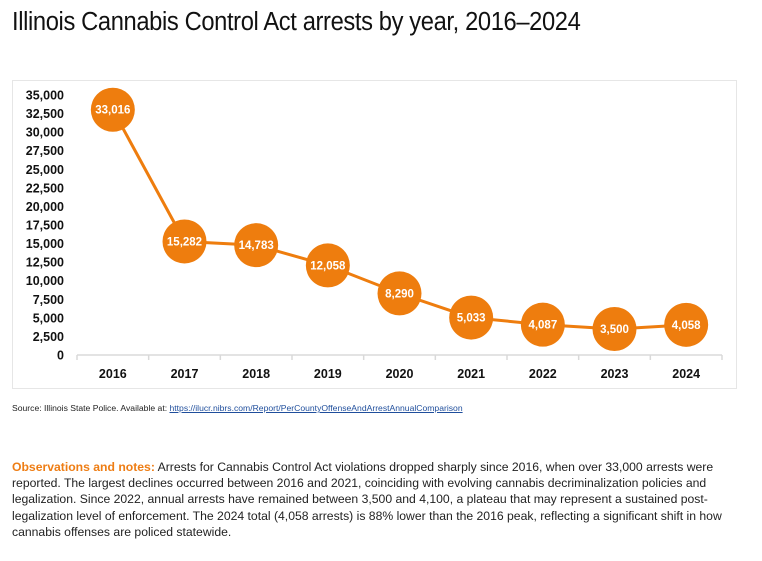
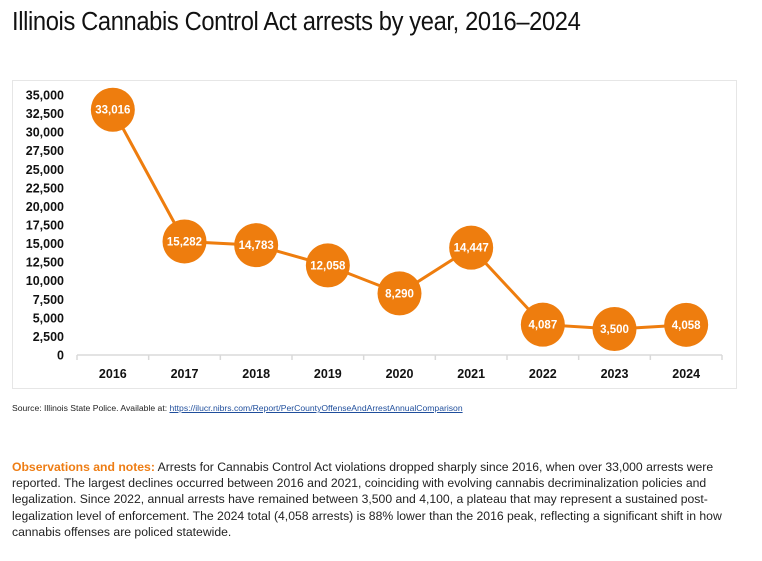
2021: 5,033 -> 14,447
